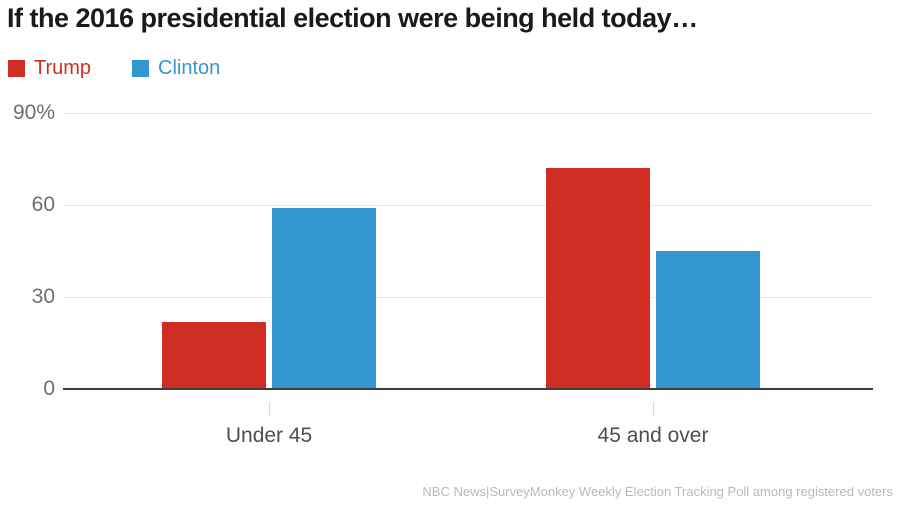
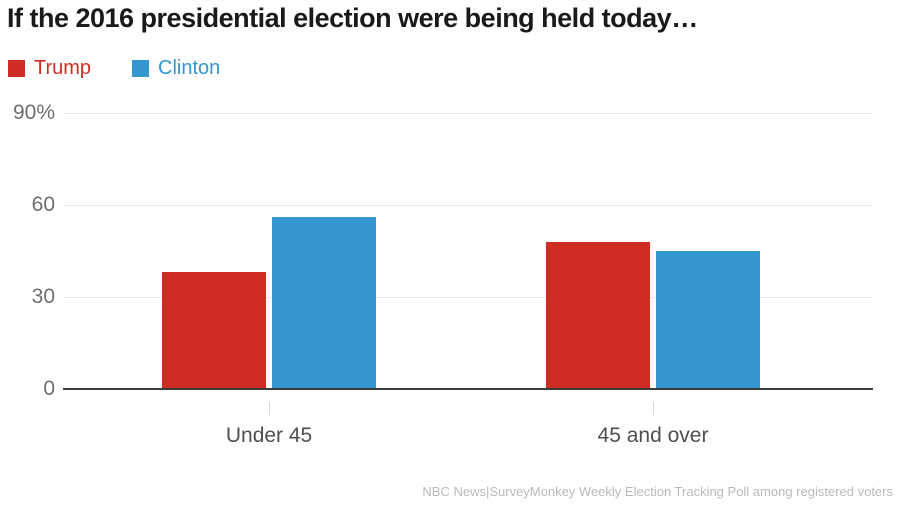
Trump/Under 45: 22% -> 38%
Clinton/Under 45: 59% -> 56%
Trump/45 and over: 72% -> 48%
